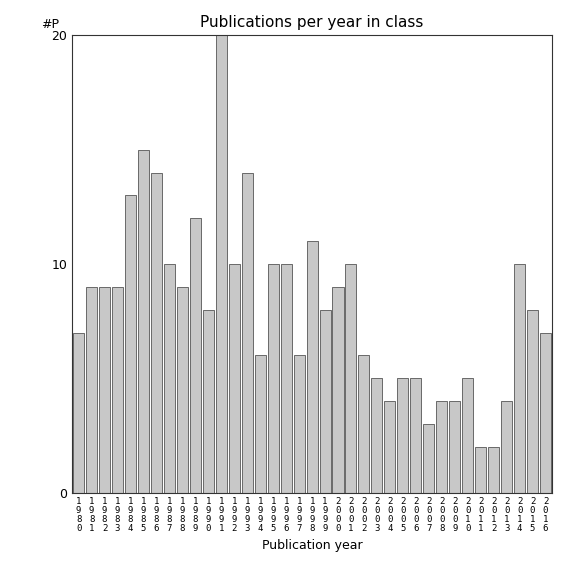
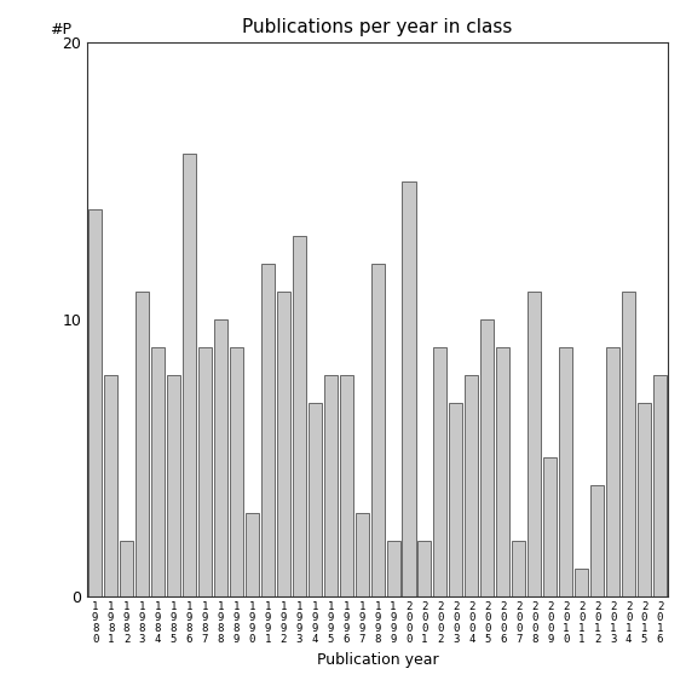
1 9 8 0: 7 -> 14
1 9 8 1: 9 -> 8
1 9 8 2: 9 -> 2
1 9 8 3: 9 -> 11
1 9 8 4: 13 -> 9
1 9 8 5: 15 -> 8
1 9 8 6: 14 -> 16
1 9 8 7: 10 -> 9
1 9 8 8: 9 -> 10
1 9 8 9: 12 -> 9
1 9 9 0: 8 -> 3
1 9 9 1: 20 -> 12
1 9 9 2: 10 -> 11
1 9 9 3: 14 -> 13
1 9 9 4: 6 -> 7
1 9 9 5: 10 -> 8
1 9 9 6: 10 -> 8
1 9 9 7: 6 -> 3
1 9 9 8: 11 -> 12
1 9 9 9: 8 -> 2
2 0 0 0: 9 -> 15
2 0 0 1: 10 -> 2
2 0 0 2: 6 -> 9
2 0 0 3: 5 -> 7
2 0 0 4: 4 -> 8
2 0 0 5: 5 -> 10
2 0 0 6: 5 -> 9
2 0 0 7: 3 -> 2
2 0 0 8: 4 -> 11
2 0 0 9: 4 -> 5
2 0 1 0: 5 -> 9
2 0 1 1: 2 -> 1
2 0 1 2: 2 -> 4
2 0 1 3: 4 -> 9
2 0 1 4: 10 -> 11
2 0 1 5: 8 -> 7
2 0 1 6: 7 -> 8
